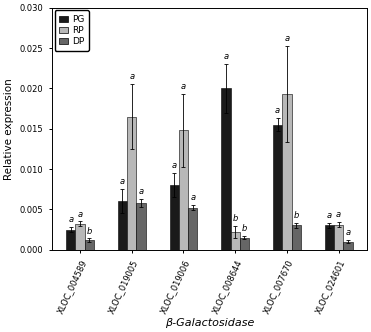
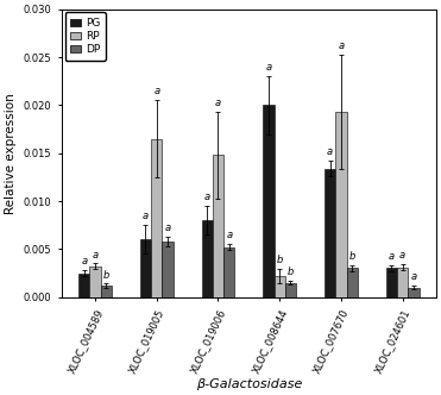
PG/XLOC_007670: 0.0155 -> 0.0134
